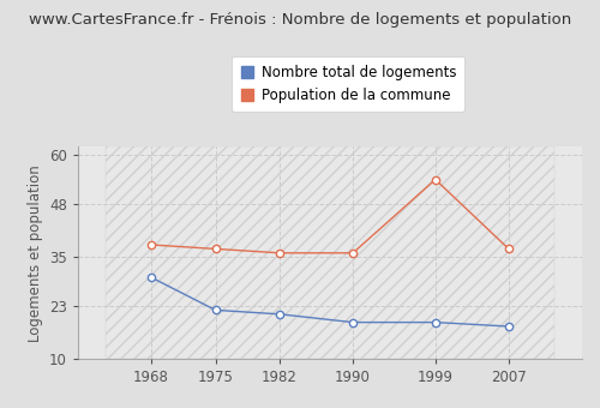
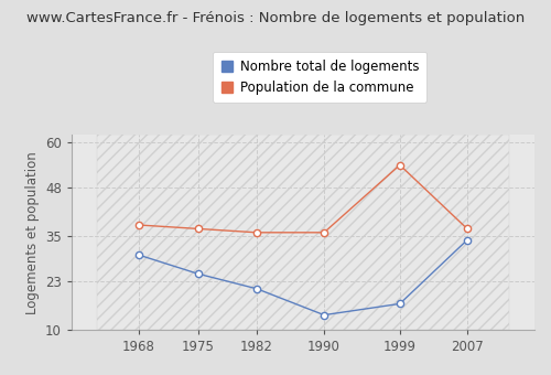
Nombre total de logements/1975: 22 -> 25
Nombre total de logements/1990: 19 -> 14
Nombre total de logements/1999: 19 -> 17
Nombre total de logements/2007: 18 -> 34
